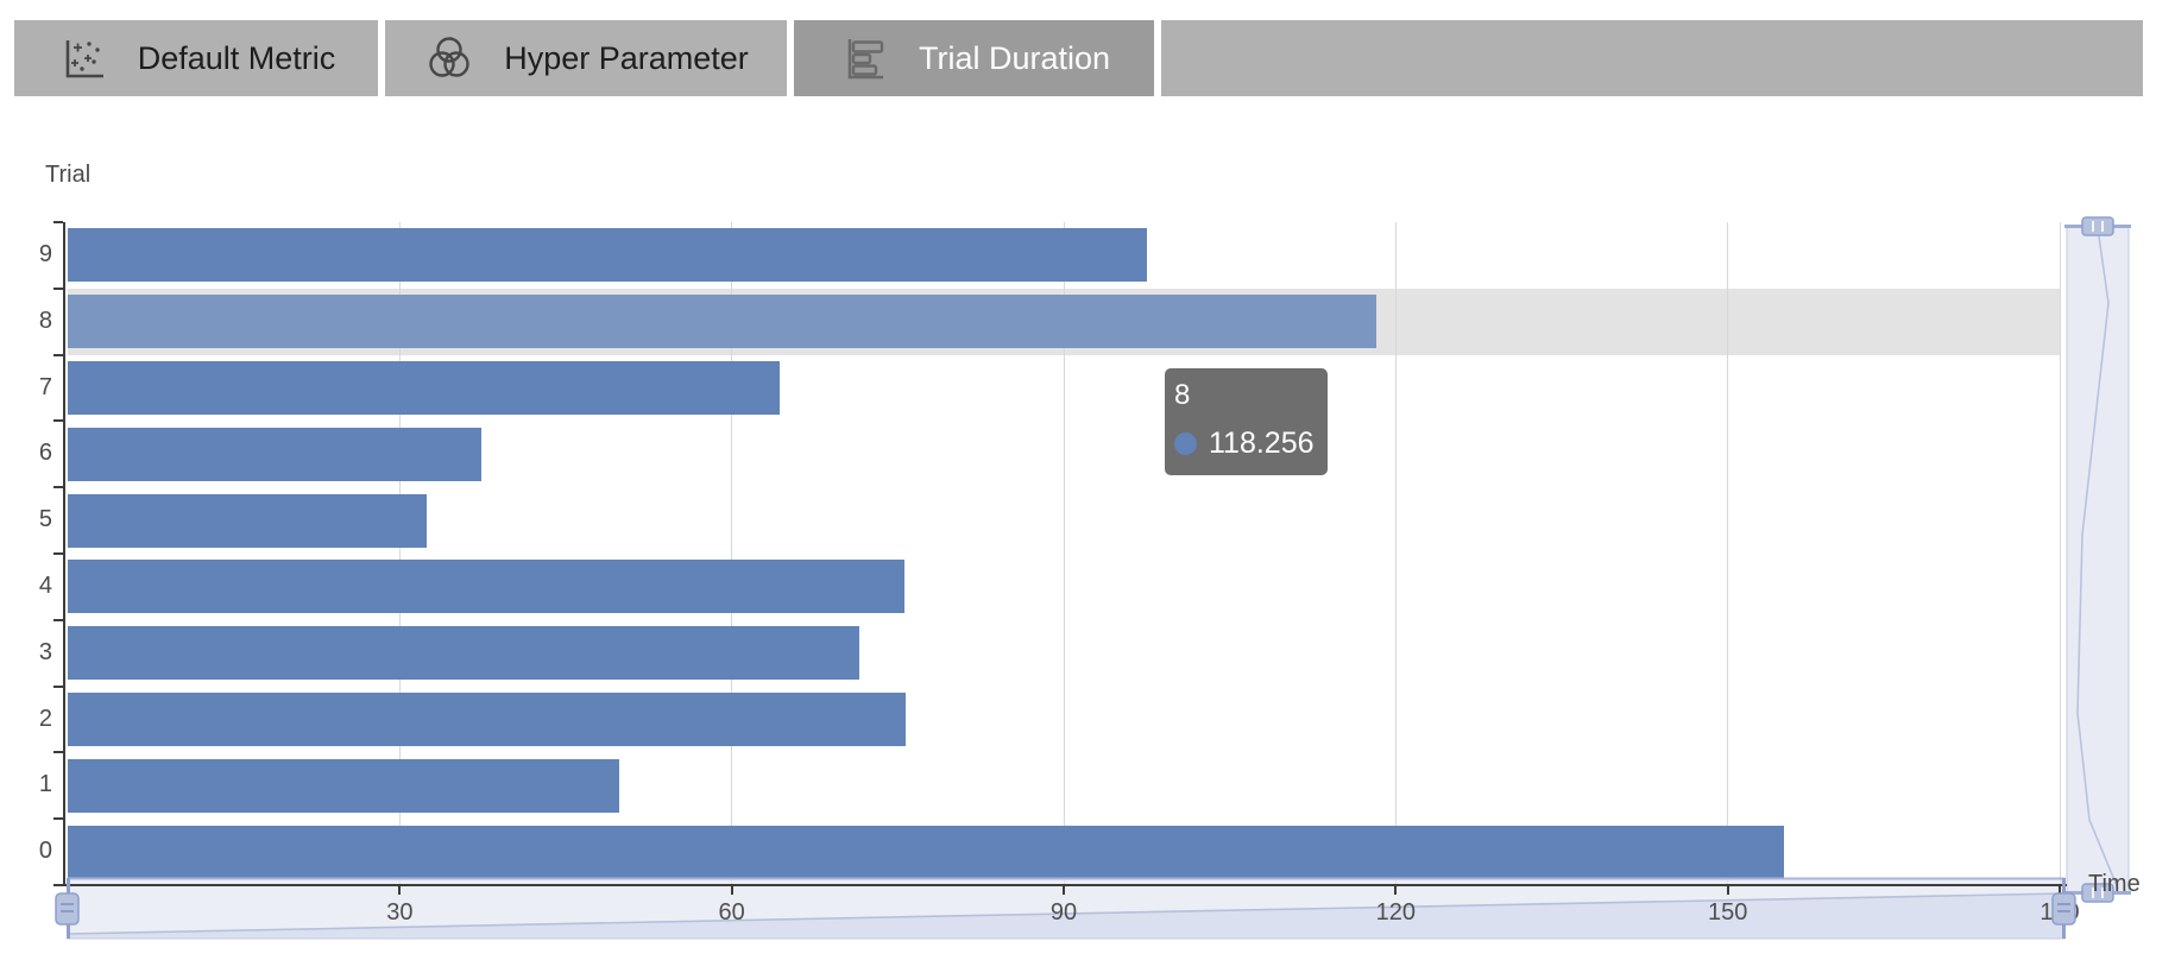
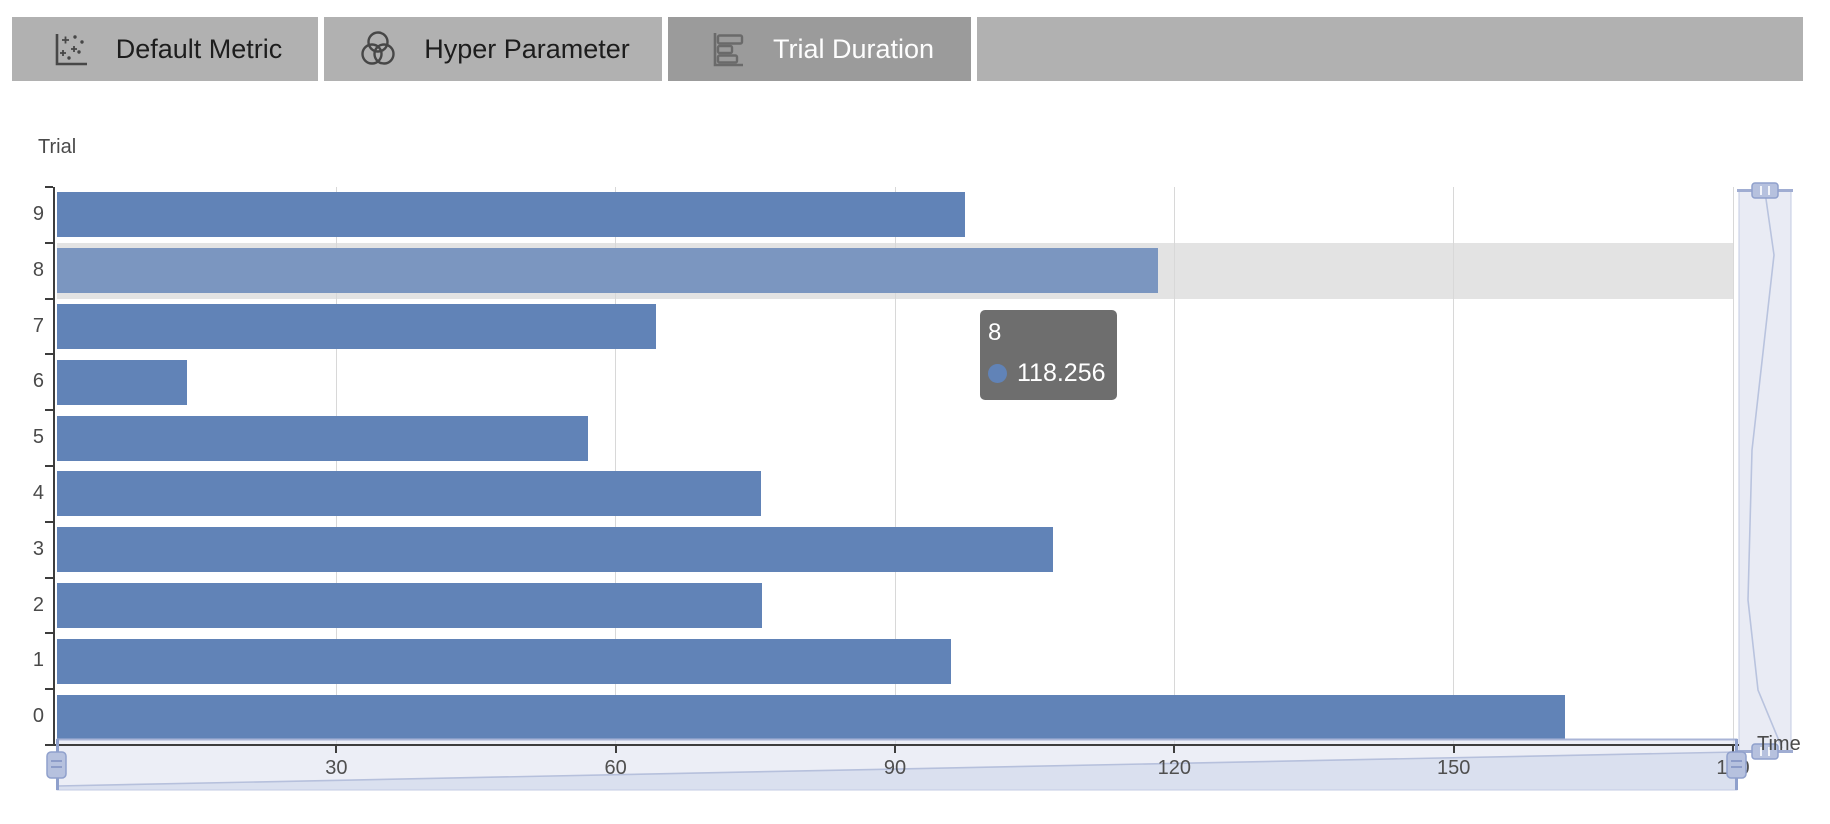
6: 37 -> 14
5: 32 -> 57
3: 72 -> 107
1: 50 -> 96
0: 155 -> 162
